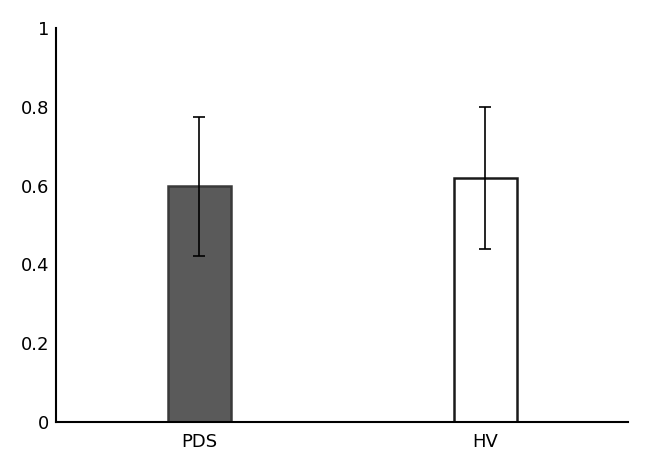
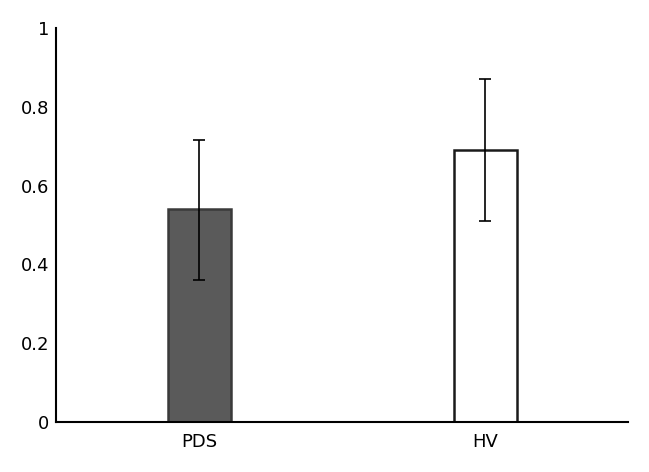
PDS: 0.60 -> 0.54
HV: 0.62 -> 0.69
